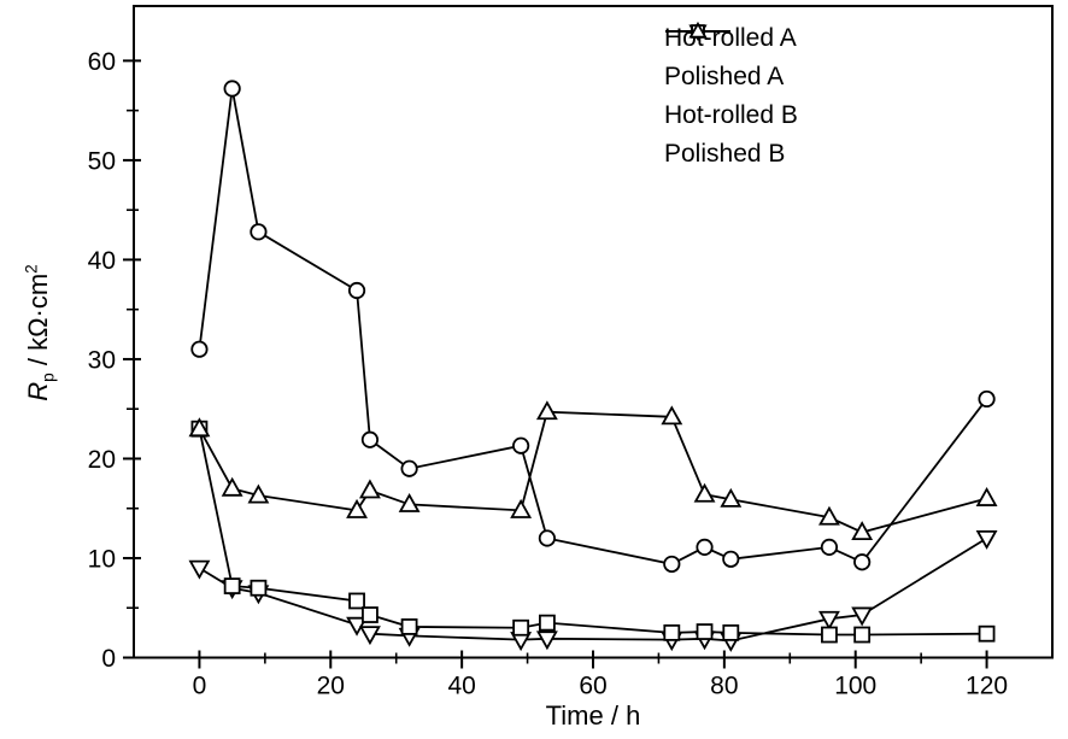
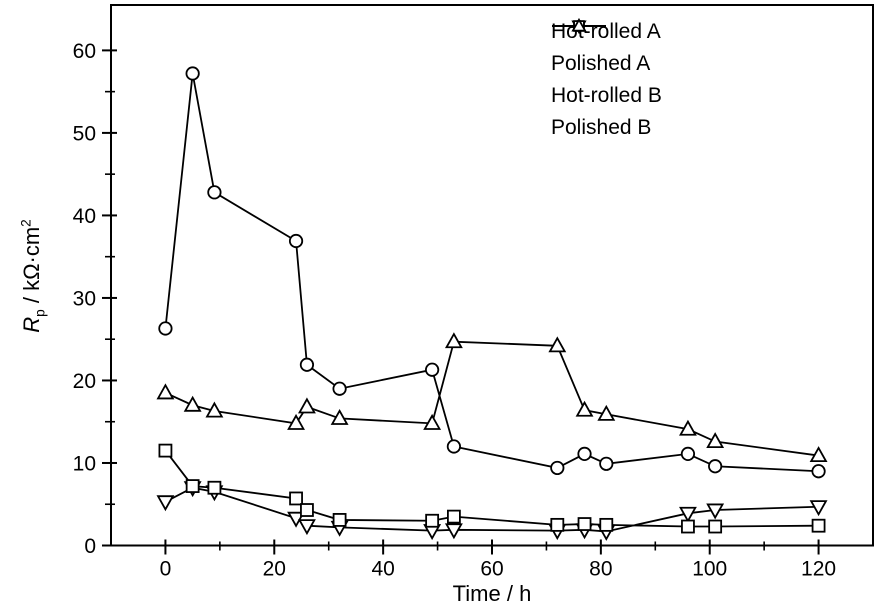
Hot-rolled A/0: 9 -> 5
Polished A/0: 31 -> 26
Hot-rolled B/0: 23 -> 12
Polished B/0: 23 -> 18
Hot-rolled A/120: 12 -> 5
Polished A/120: 26 -> 9
Polished B/120: 16 -> 11
